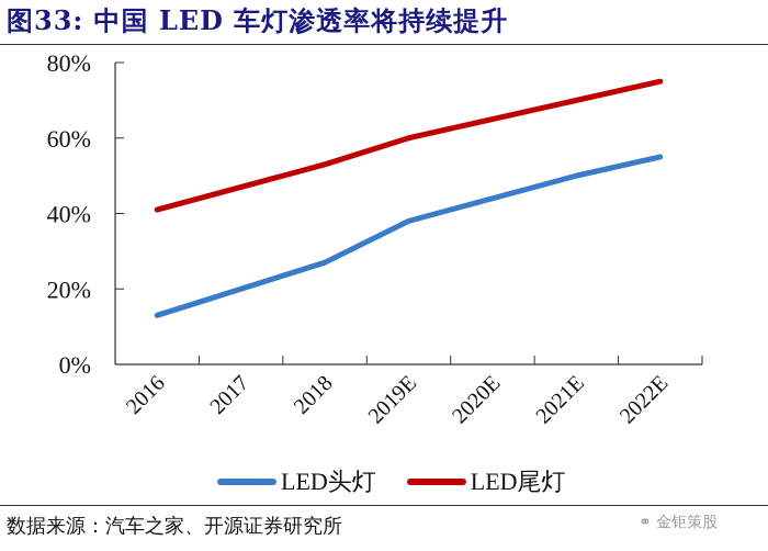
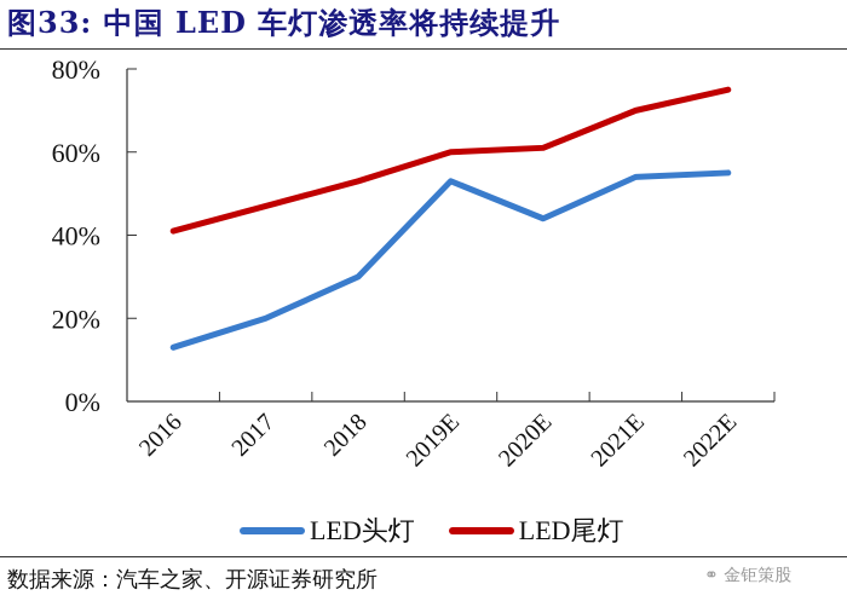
LED头灯/2018: 27% -> 30%
LED头灯/2019E: 38% -> 53%
LED尾灯/2020E: 65% -> 61%
LED头灯/2021E: 50% -> 54%
